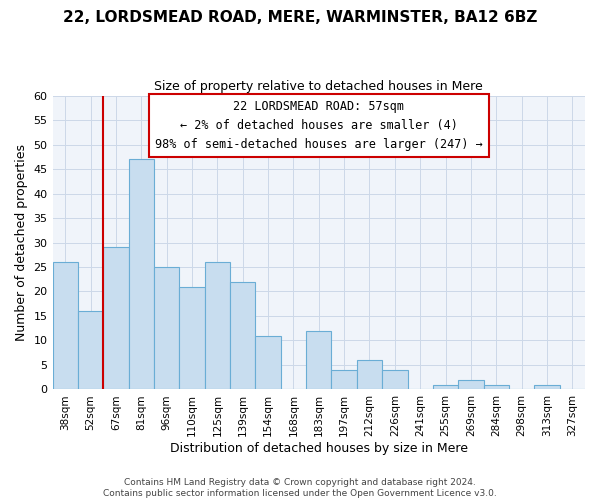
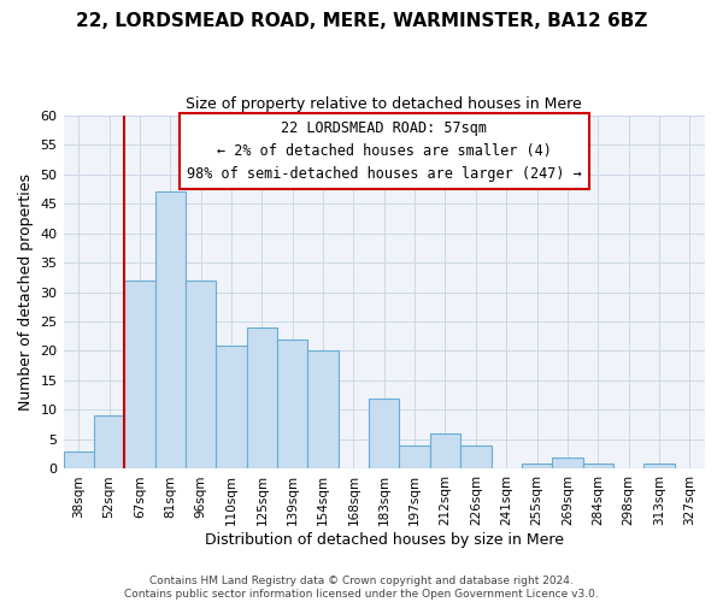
38sqm: 26 -> 3
52sqm: 16 -> 9
67sqm: 29 -> 32
96sqm: 25 -> 32
125sqm: 26 -> 24
154sqm: 11 -> 20
